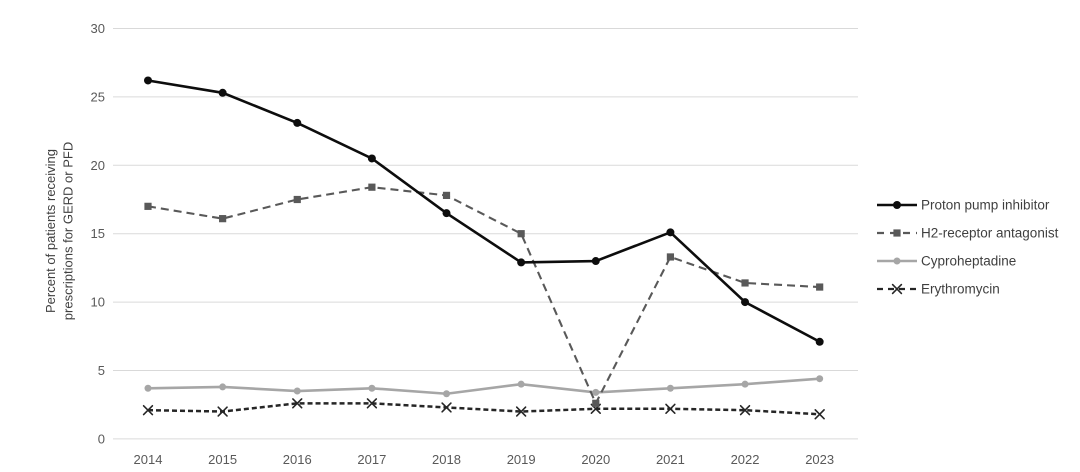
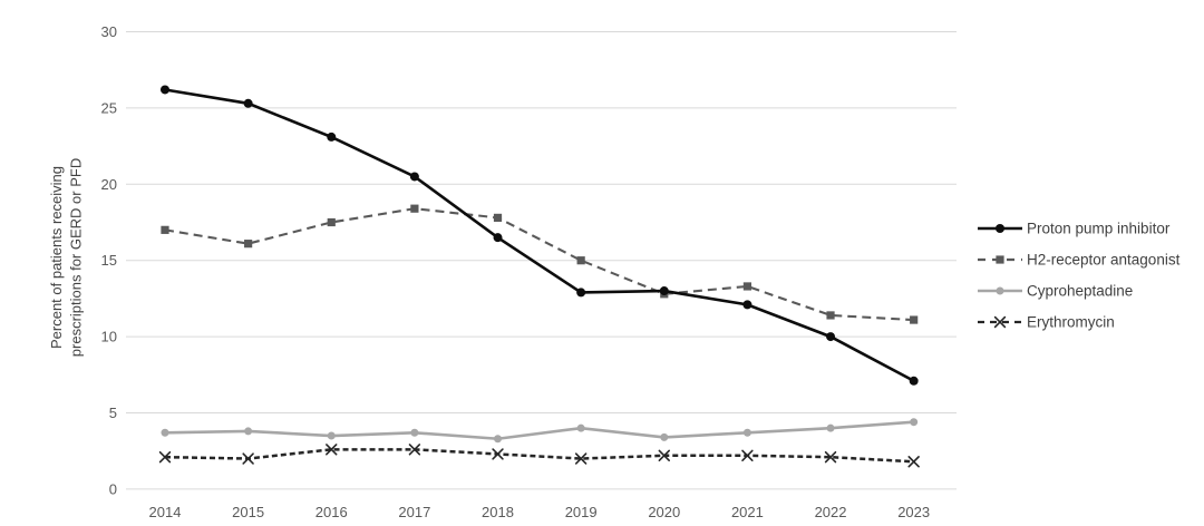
H2-receptor antagonist/2020: 2.6 -> 12.8
Proton pump inhibitor/2021: 15.1 -> 12.1
